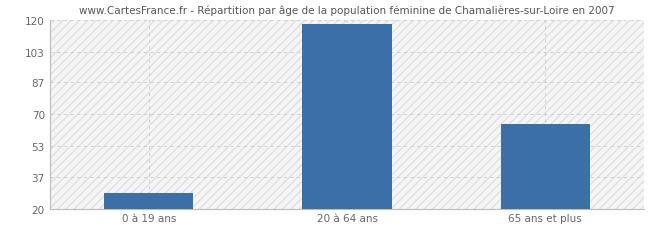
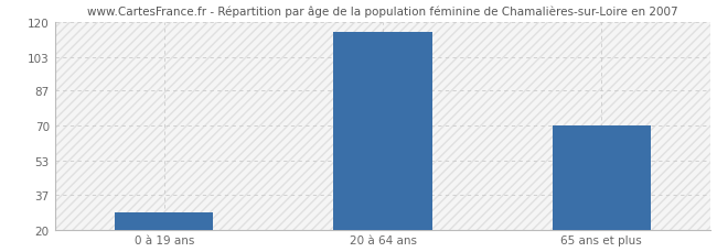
20 à 64 ans: 118 -> 115
65 ans et plus: 65 -> 70
